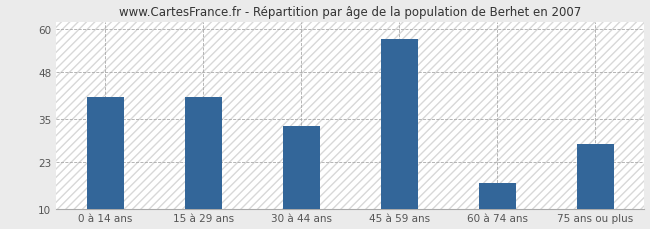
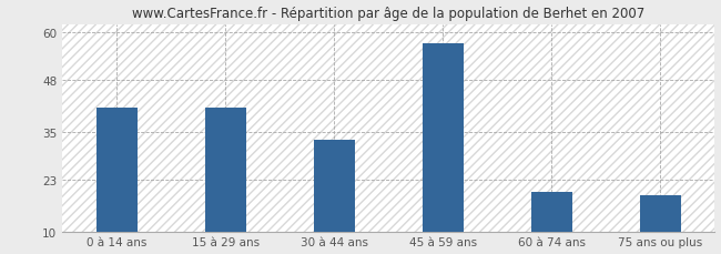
60 à 74 ans: 17 -> 20
75 ans ou plus: 28 -> 19
